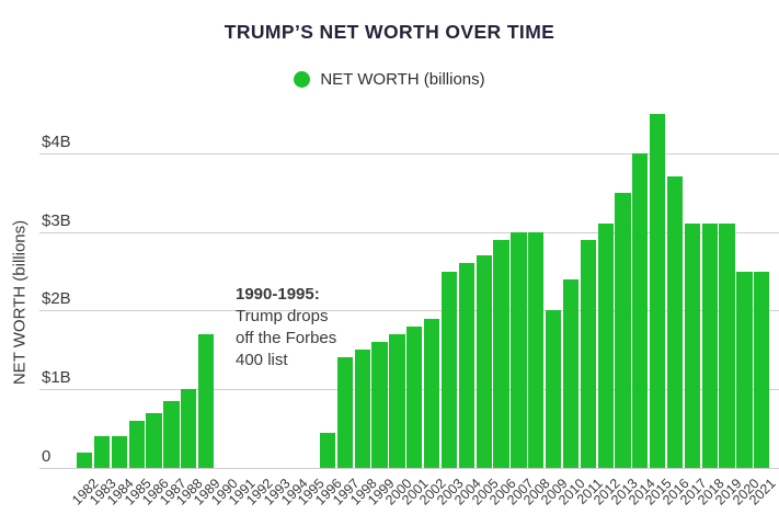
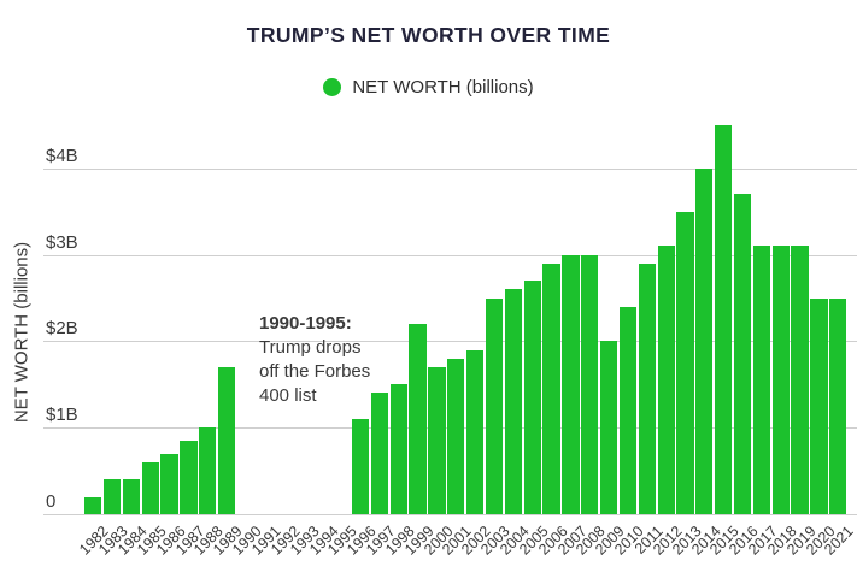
1996: $0.5B -> $1.1B
1999: $1.6B -> $2.2B
